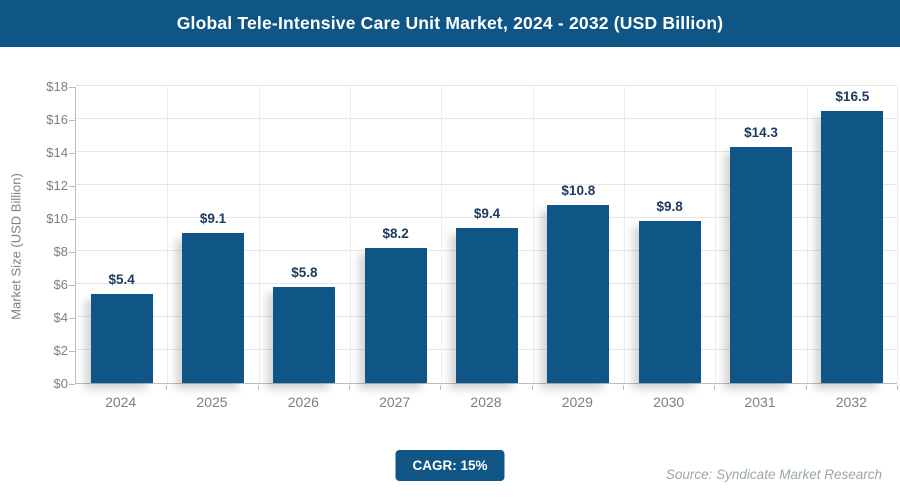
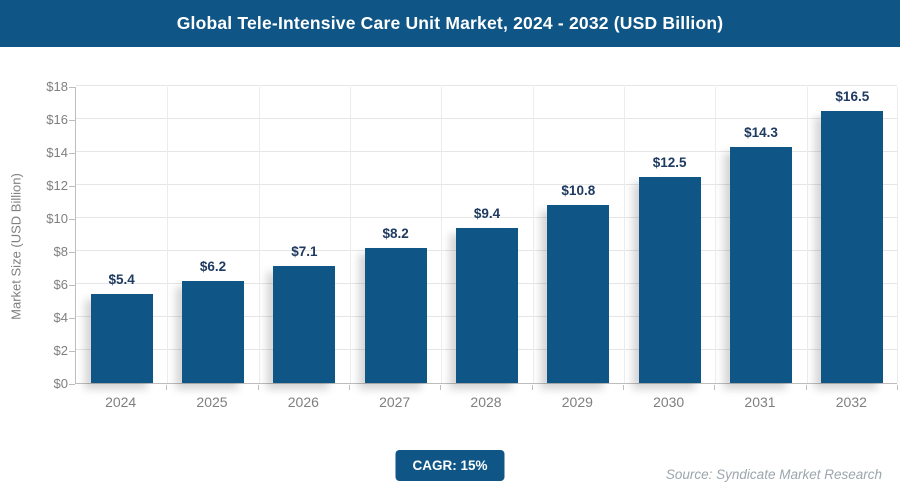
2025: $9.1 -> $6.2
2026: $5.8 -> $7.1
2030: $9.8 -> $12.5
